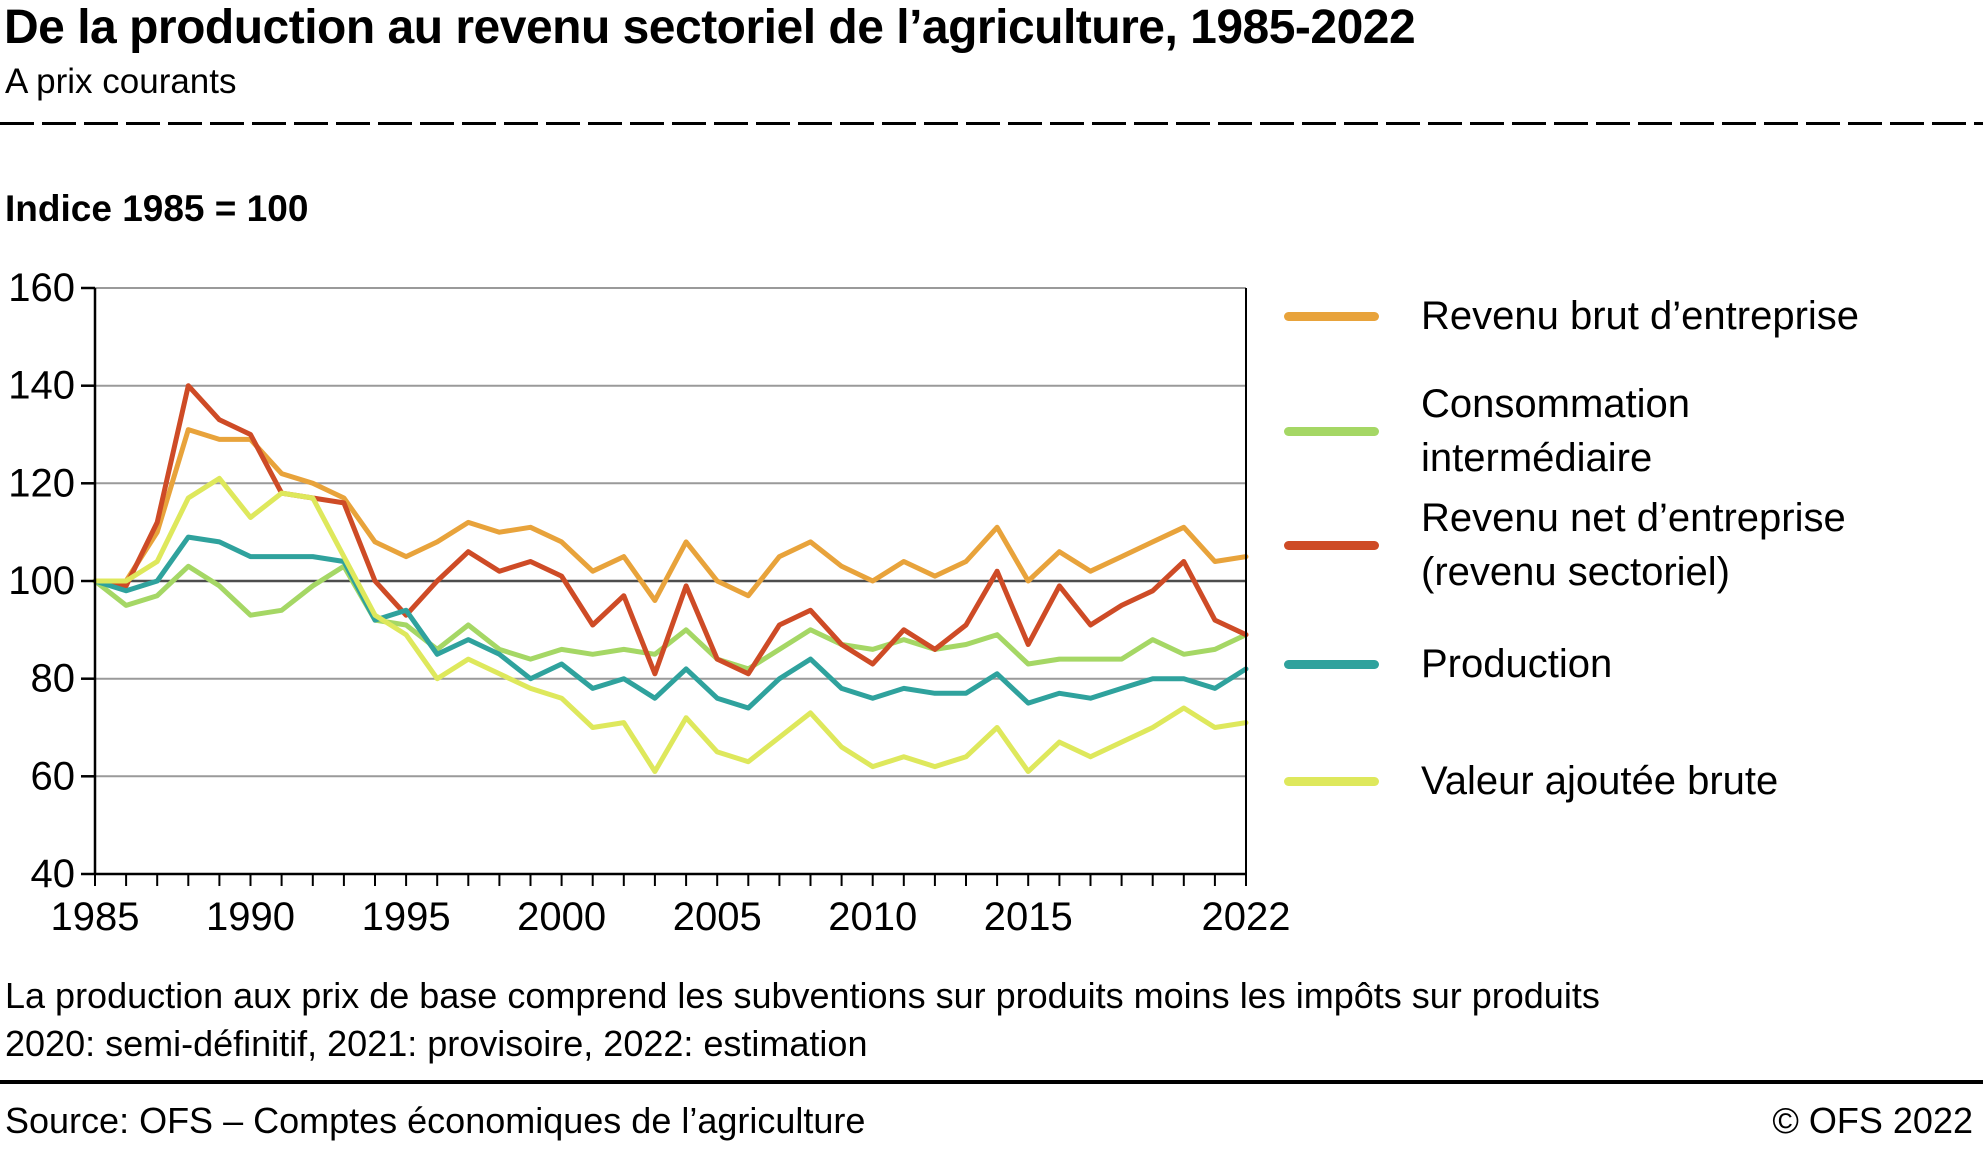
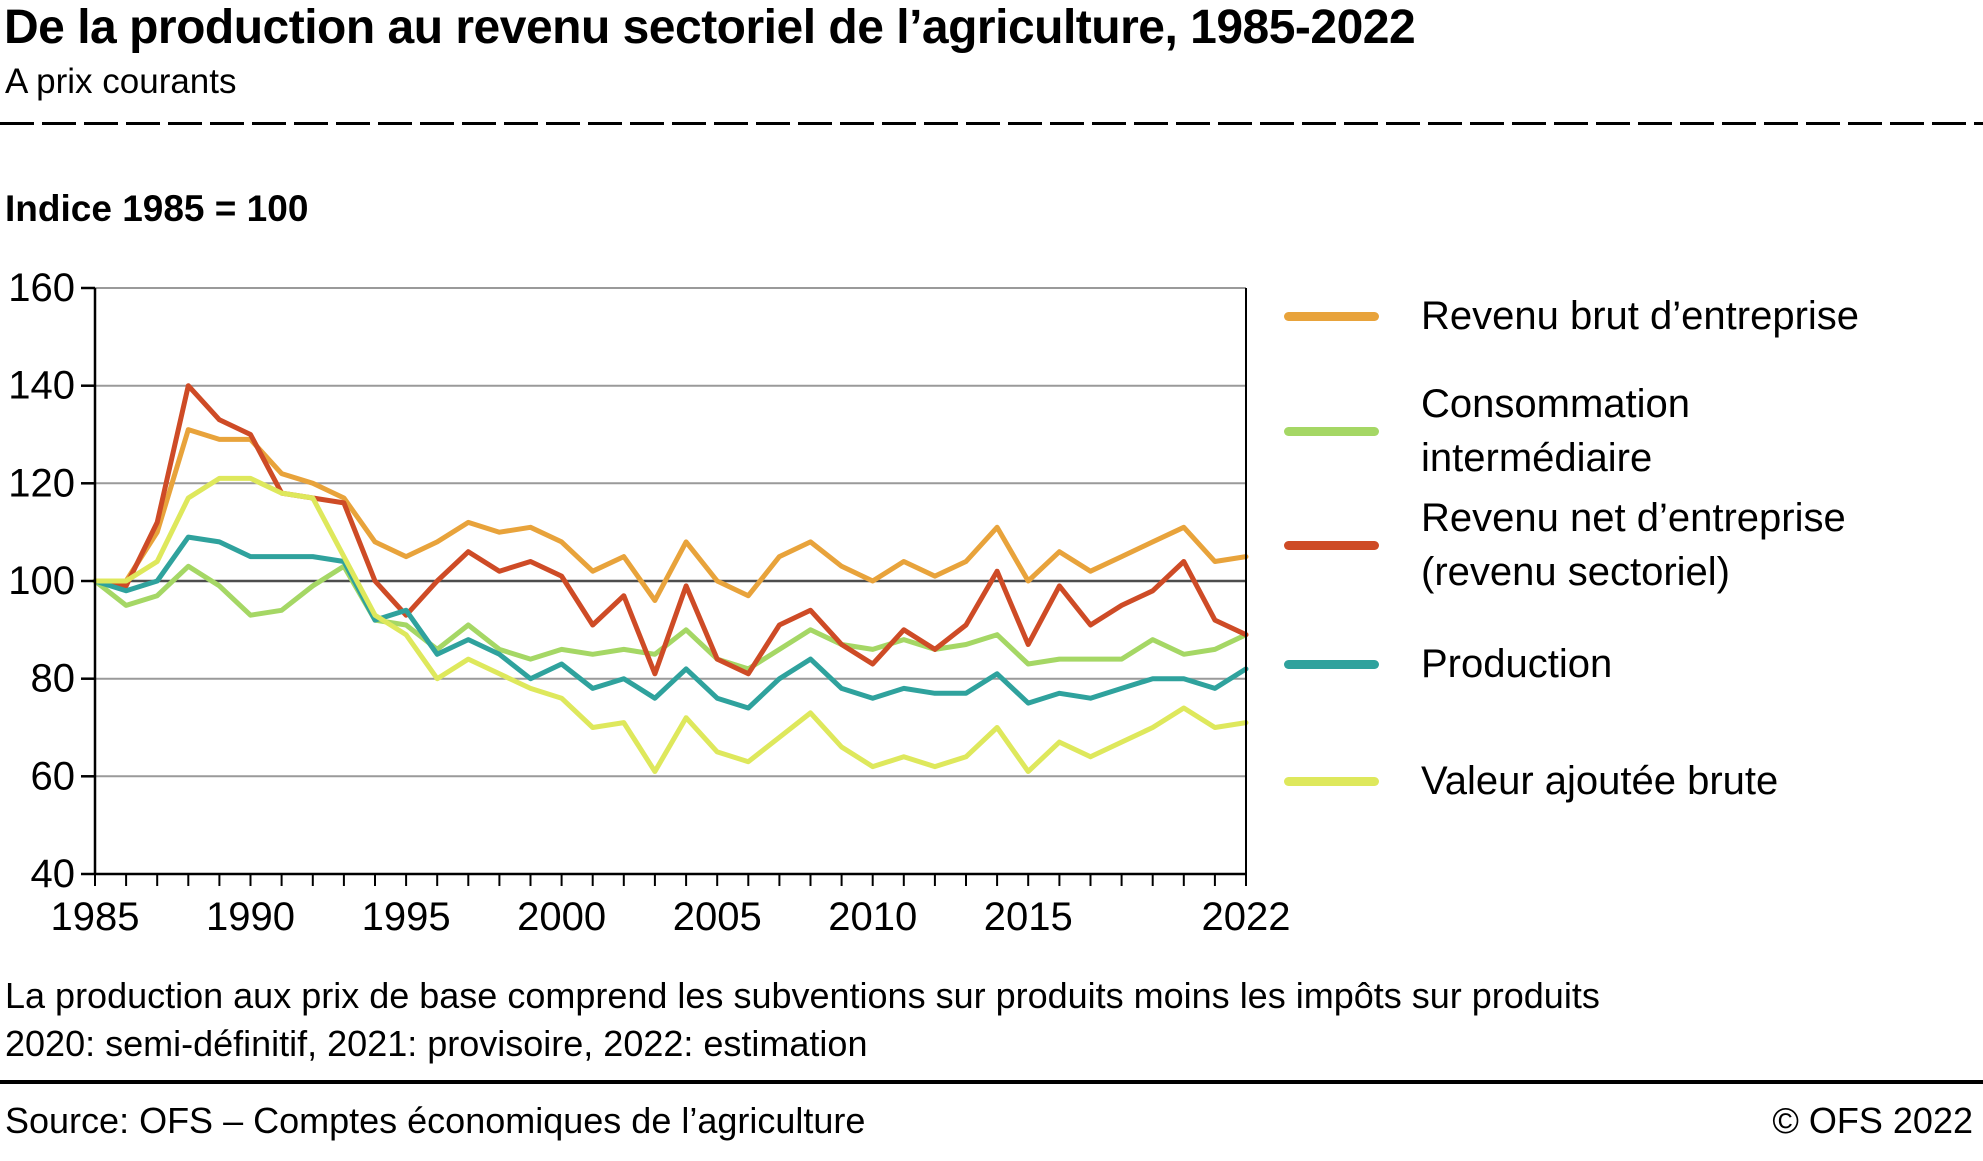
Valeur ajoutée brute/1990: 113 -> 121
